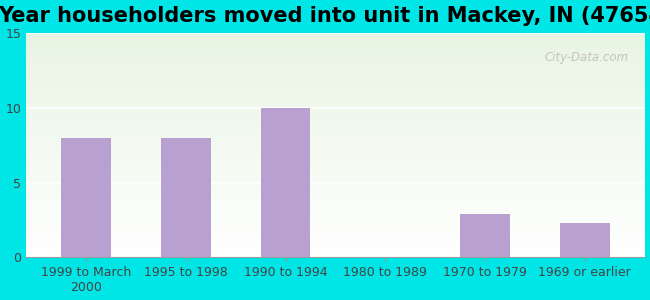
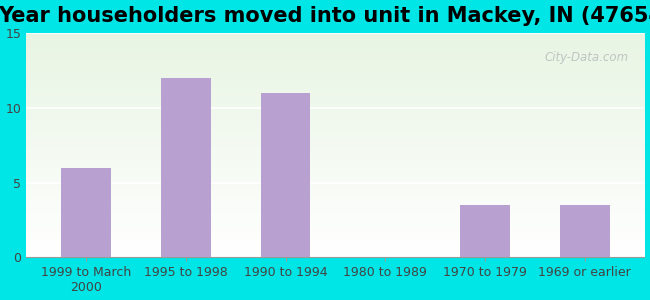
1999 to March 2000: 8.0 -> 6.0
1995 to 1998: 8.0 -> 12.0
1990 to 1994: 10.0 -> 11.0
1970 to 1979: 2.9 -> 3.5
1969 or earlier: 2.3 -> 3.5
